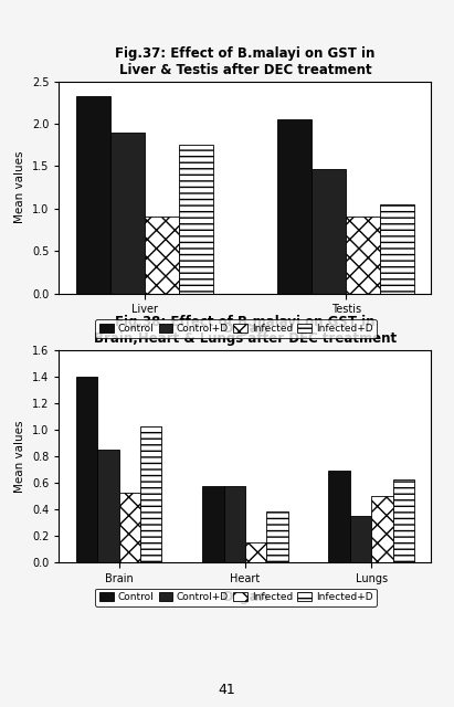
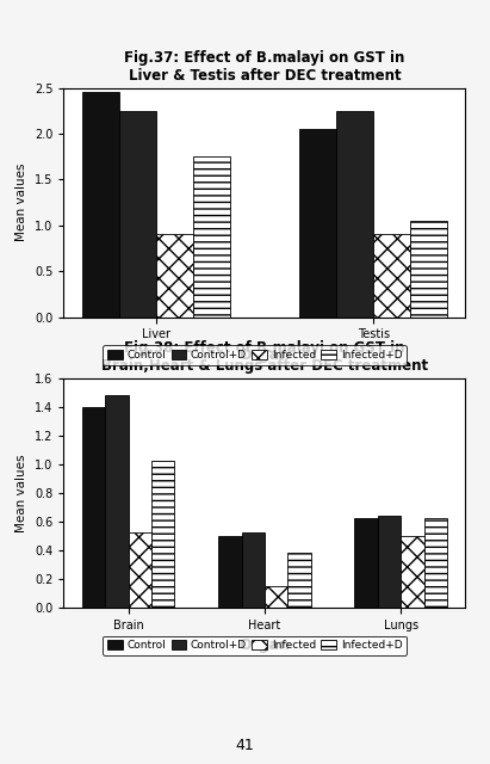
Control/Liver: 2.32 -> 2.45
Control+D/Liver: 1.90 -> 2.25
Control+D/Testis: 1.46 -> 2.25
Control+D/Brain: 0.85 -> 1.48
Control/Heart: 0.57 -> 0.50
Control+D/Heart: 0.57 -> 0.52
Control/Lungs: 0.69 -> 0.62
Control+D/Lungs: 0.35 -> 0.64
